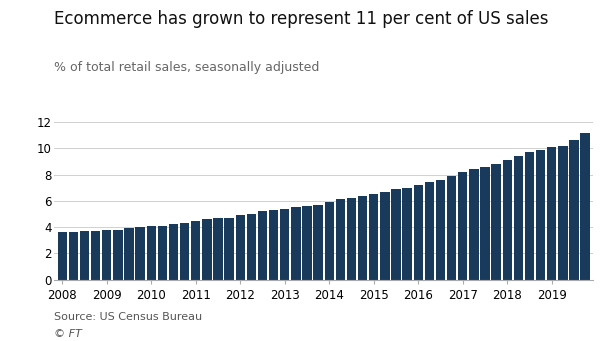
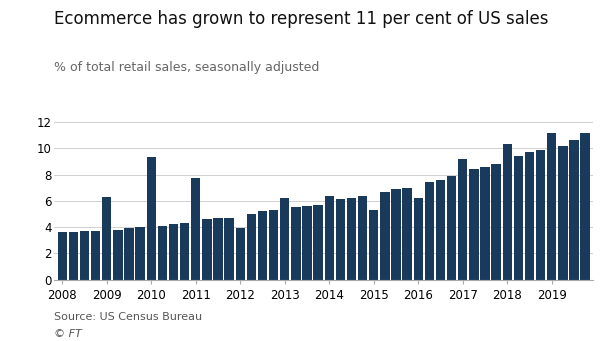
2009: 3.8 -> 6.3
2010: 4.1 -> 9.3
2011: 4.5 -> 7.7
2012: 4.9 -> 3.9
2013: 5.4 -> 6.2
2014: 5.9 -> 6.4
2015: 6.5 -> 5.3
2016: 7.2 -> 6.2
2017: 8.2 -> 9.2
2018: 9.1 -> 10.3
2019: 10.1 -> 11.2
